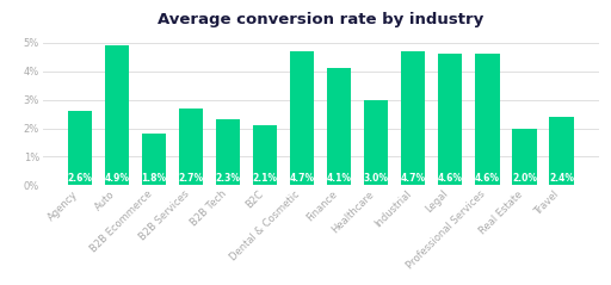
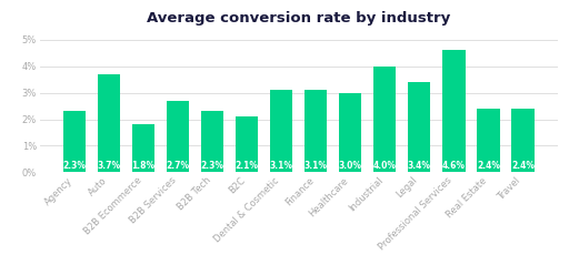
Agency: 2.6% -> 2.3%
Auto: 4.9% -> 3.7%
Dental & Cosmetic: 4.7% -> 3.1%
Finance: 4.1% -> 3.1%
Industrial: 4.7% -> 4.0%
Legal: 4.6% -> 3.4%
Real Estate: 2.0% -> 2.4%
